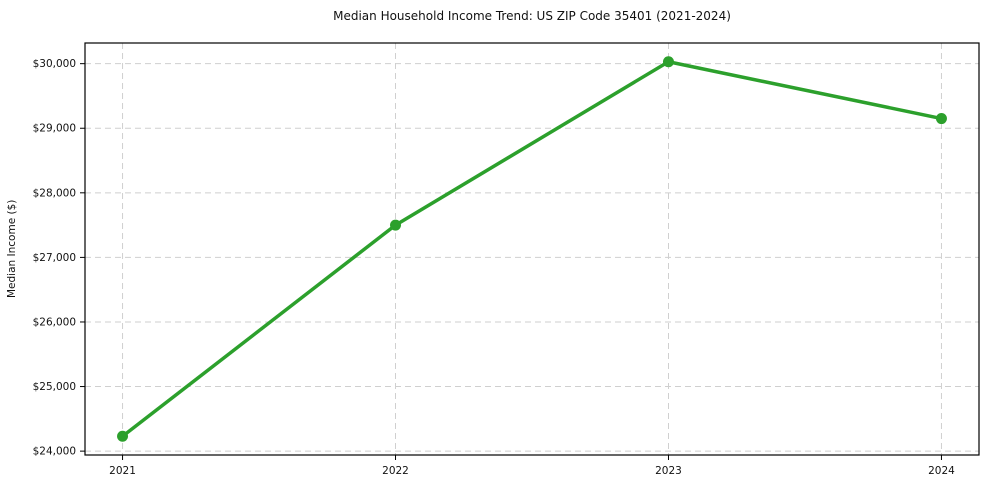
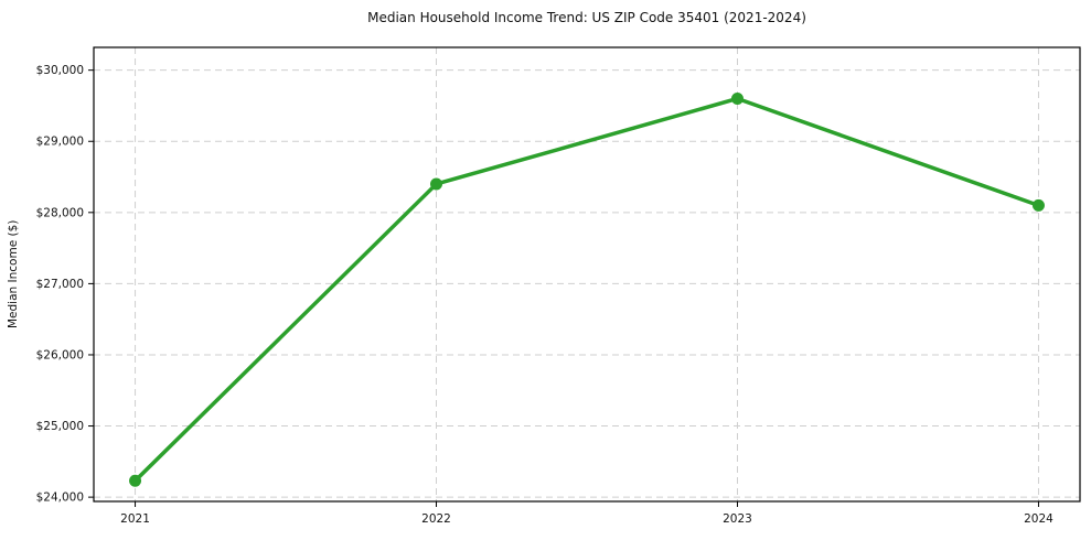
2022: $27500 -> $28400
2023: $30000 -> $29600
2024: $29200 -> $28100
